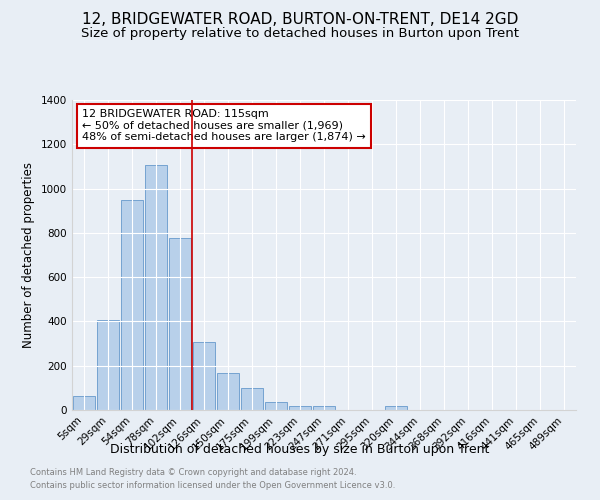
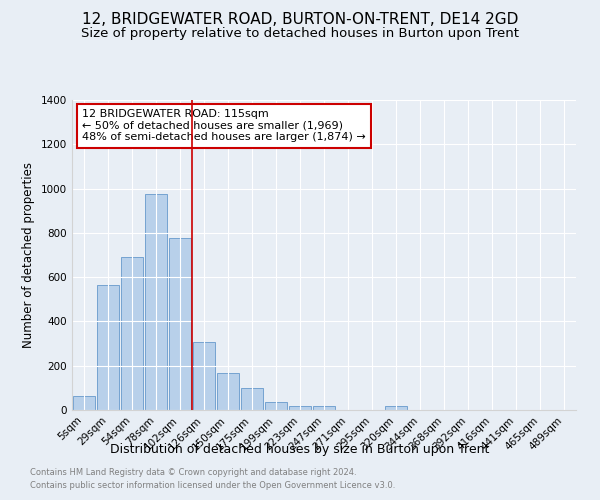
29sqm: 405 -> 565
54sqm: 950 -> 690
78sqm: 1105 -> 975
